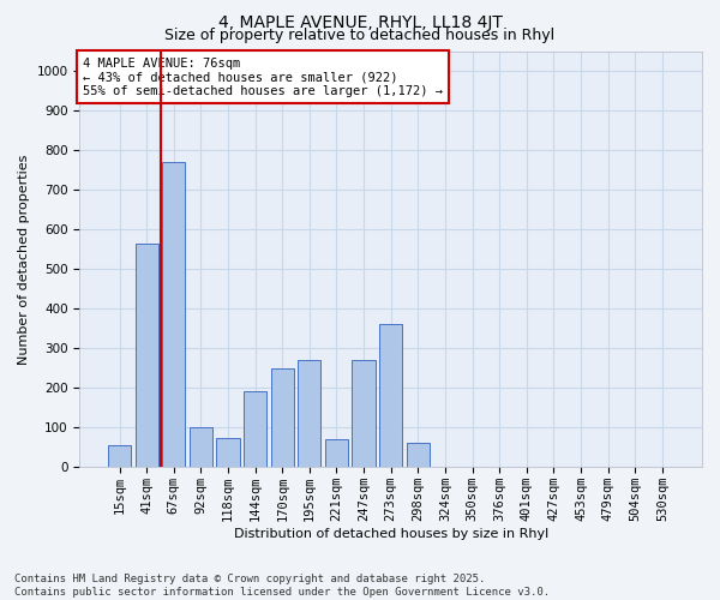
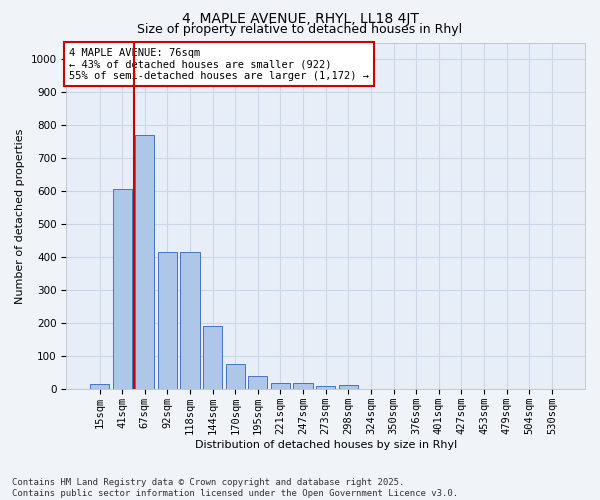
15sqm: 55 -> 15
41sqm: 565 -> 605
92sqm: 100 -> 415
118sqm: 75 -> 415
170sqm: 250 -> 78
195sqm: 270 -> 40
221sqm: 70 -> 18
247sqm: 270 -> 18
273sqm: 360 -> 10
298sqm: 60 -> 13
